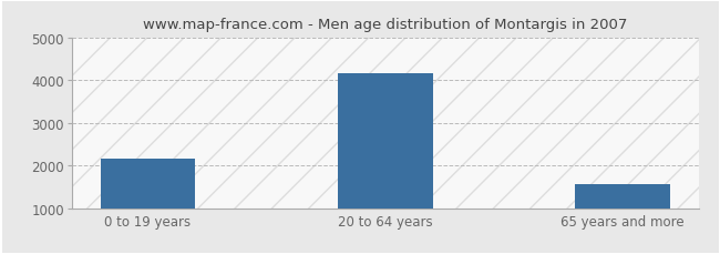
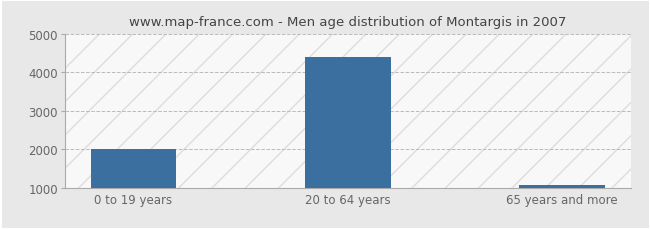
0 to 19 years: 2150 -> 2000
20 to 64 years: 4150 -> 4380
65 years and more: 1550 -> 1080
